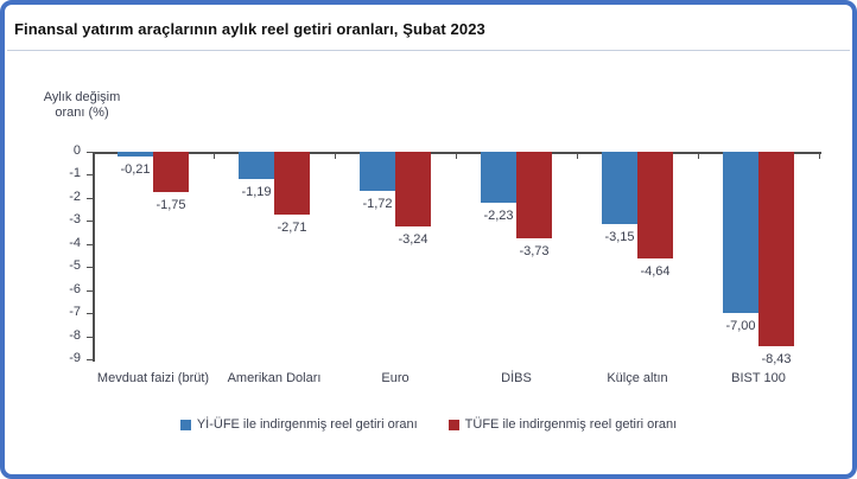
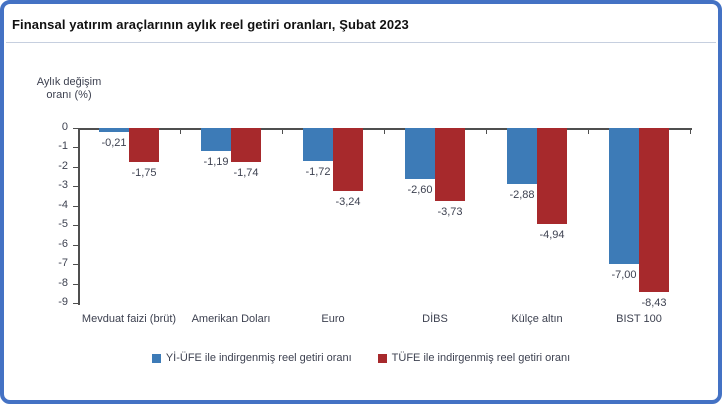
TÜFE ile indirgenmiş reel getiri oranı/Amerikan Doları: -2,71 -> -1,74
Yİ-ÜFE ile indirgenmiş reel getiri oranı/DİBS: -2,23 -> -2,60
Yİ-ÜFE ile indirgenmiş reel getiri oranı/Külçe altın: -3,15 -> -2,88
TÜFE ile indirgenmiş reel getiri oranı/Külçe altın: -4,64 -> -4,94
